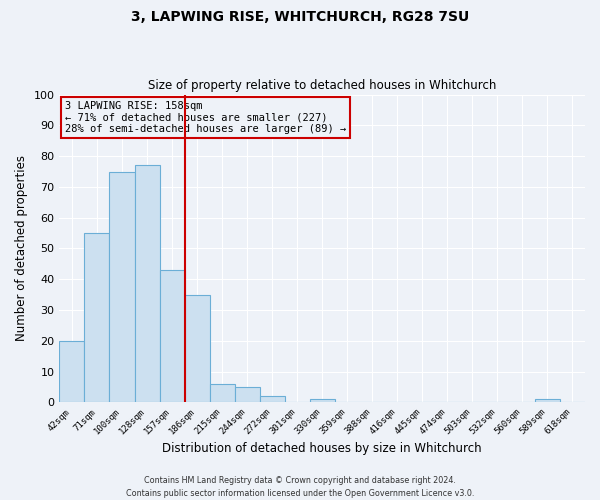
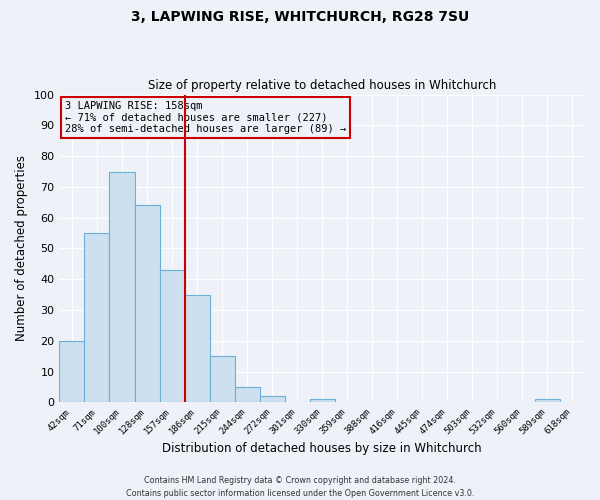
128sqm: 77 -> 64
215sqm: 6 -> 15
